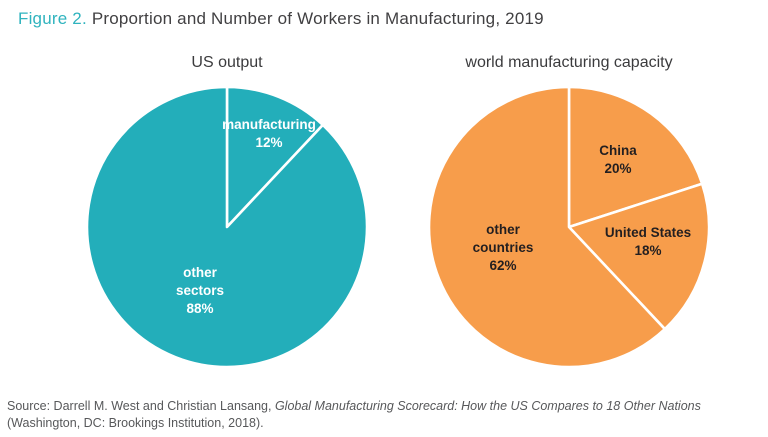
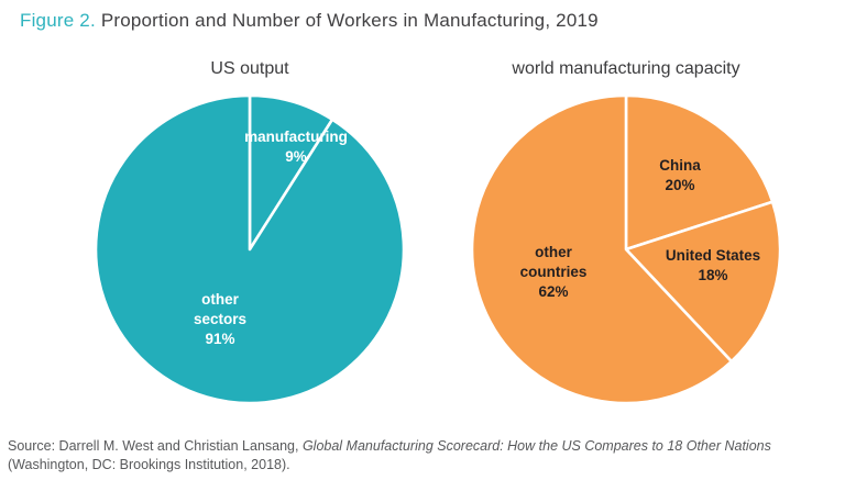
US output/manufacturing: 12% -> 9%
US output/other sectors: 88% -> 91%
